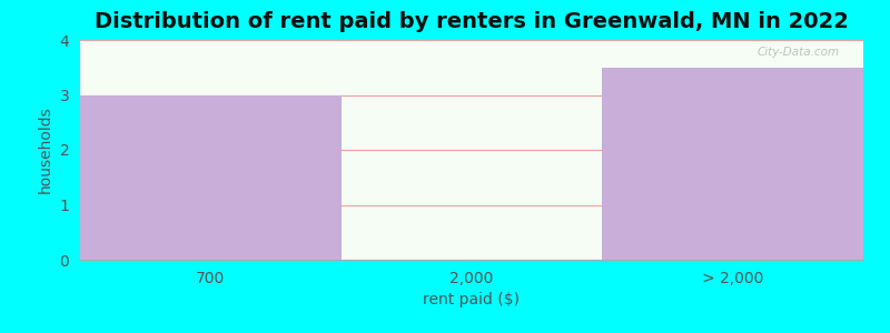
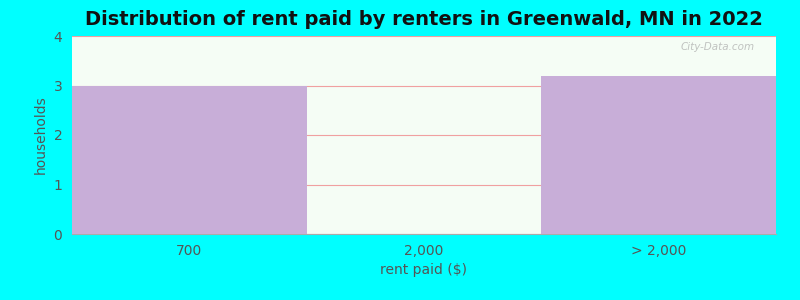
> 2,000: 3.5 -> 3.2
